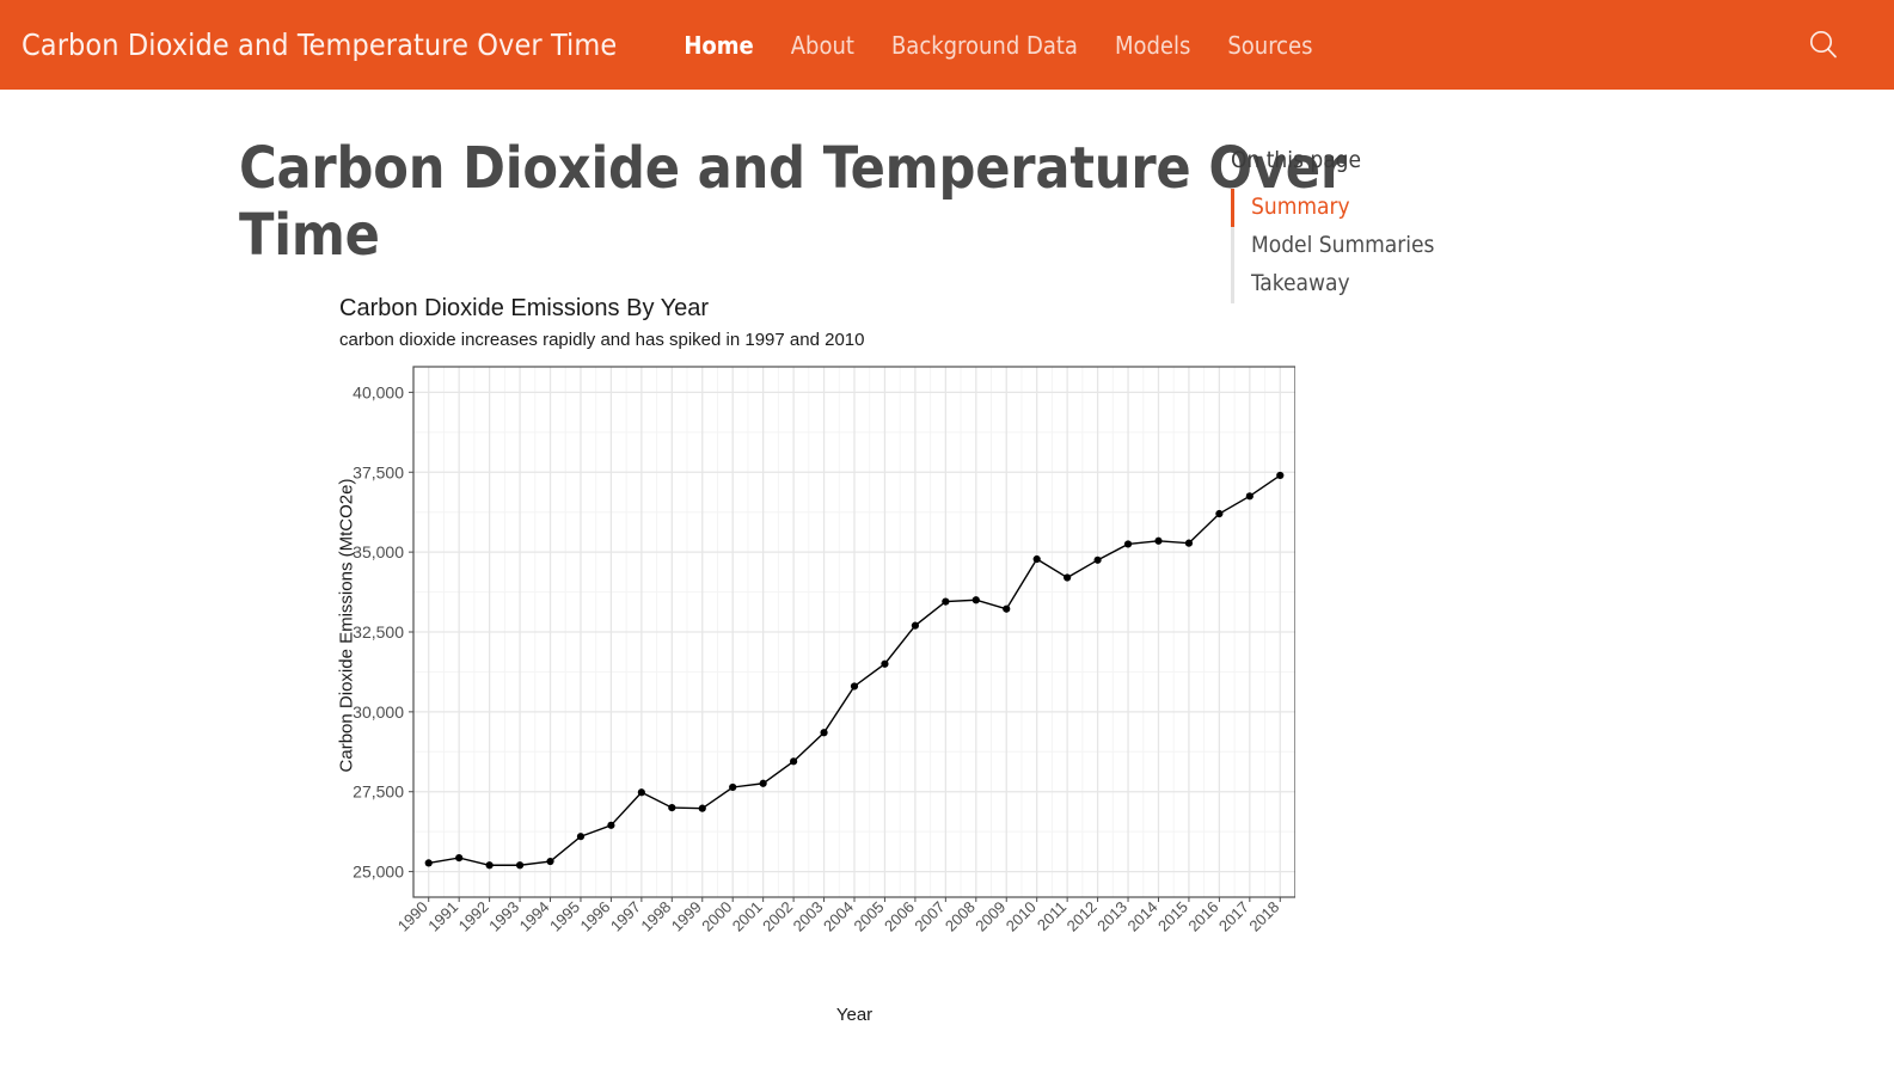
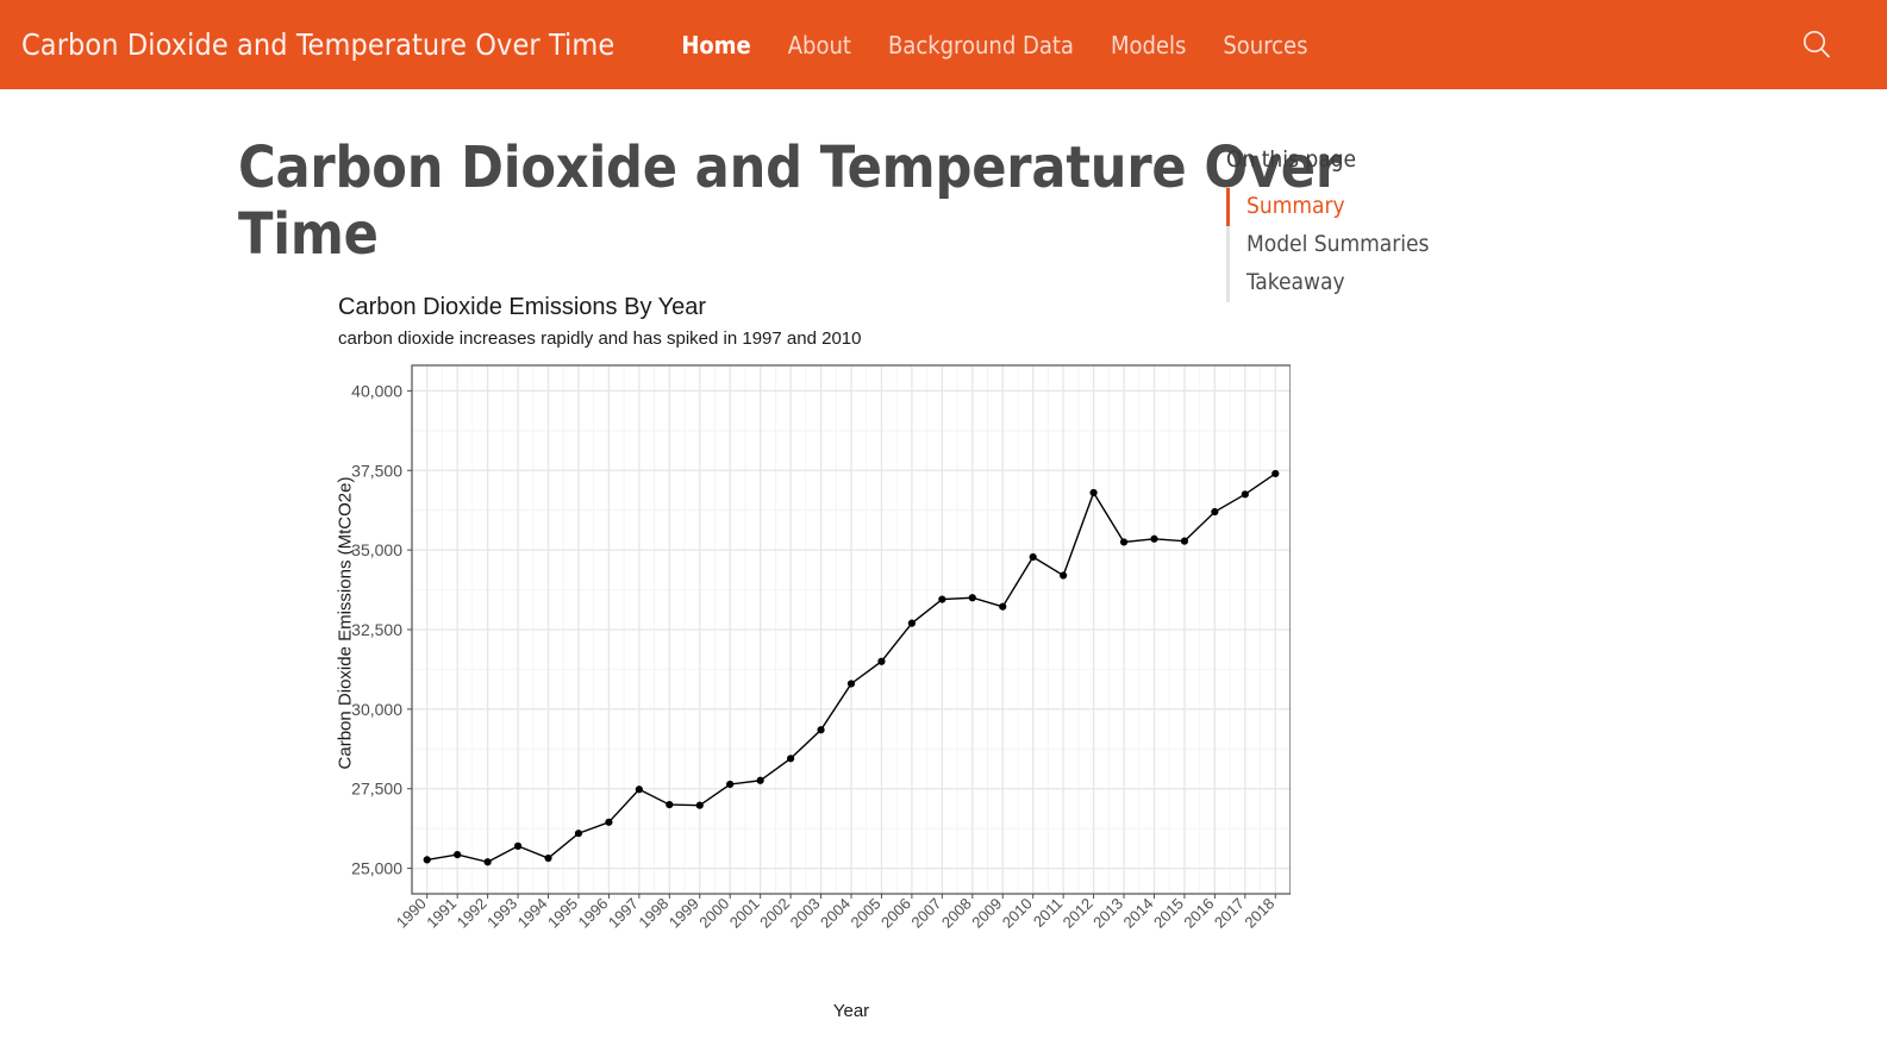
1993: 25200 -> 25700
2012: 34800 -> 36800
